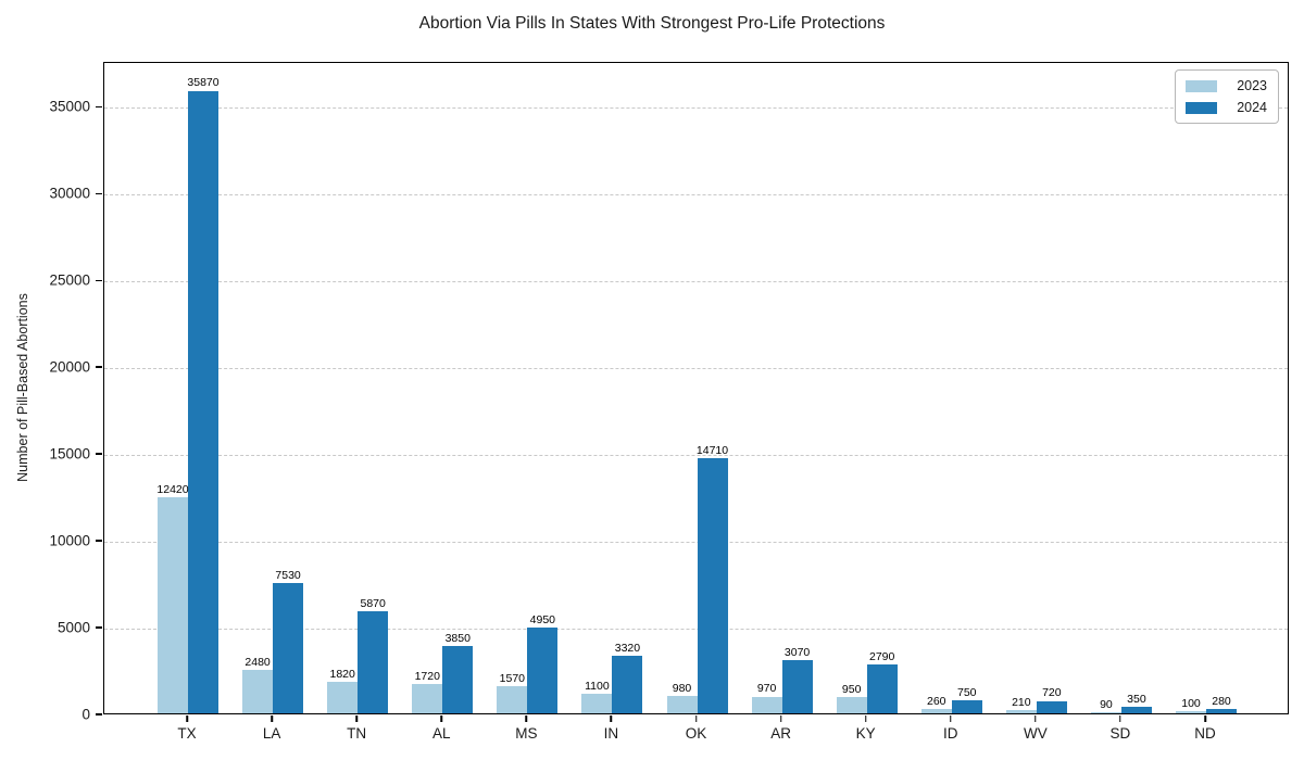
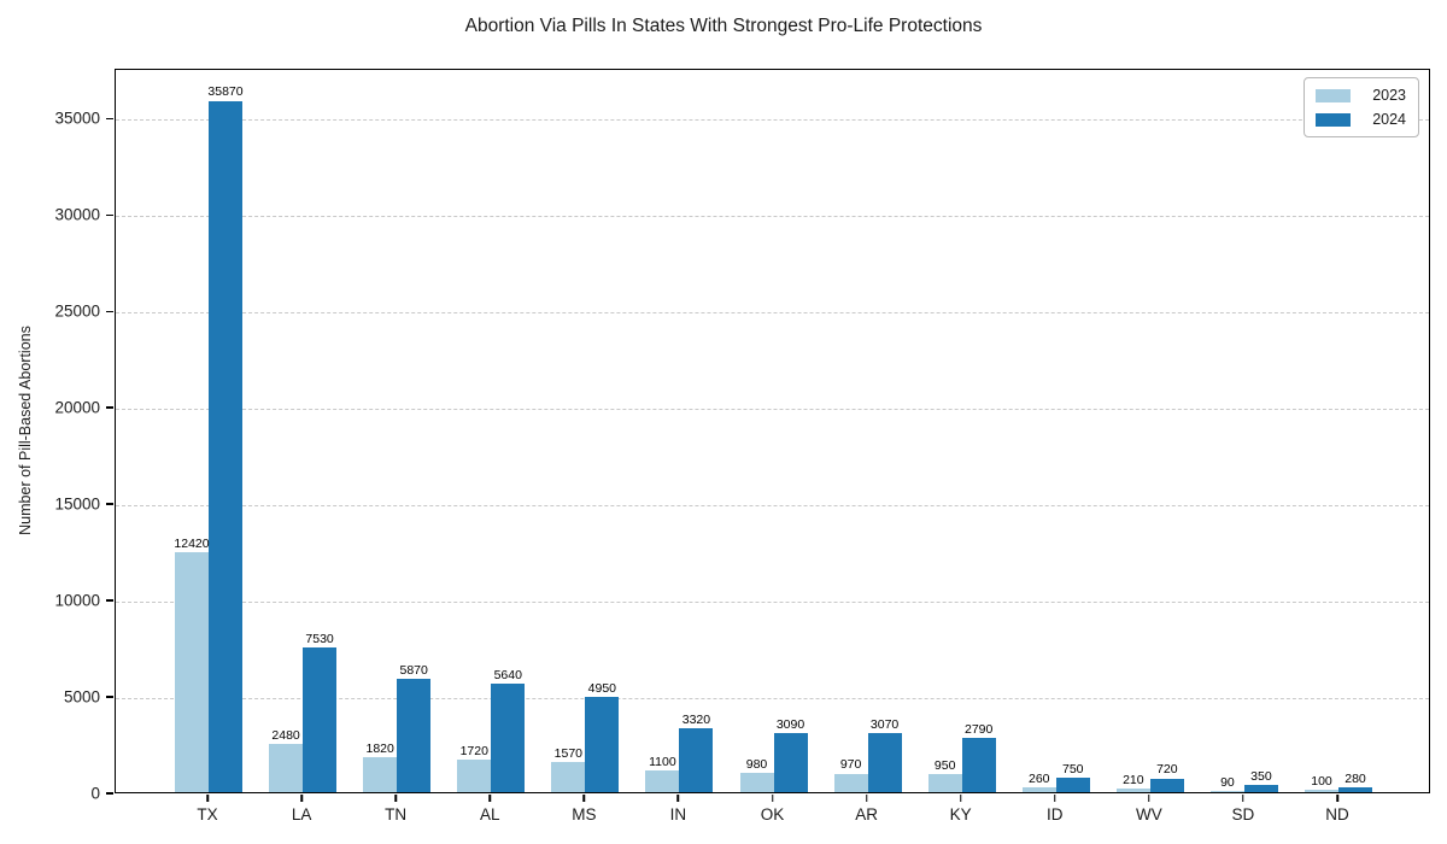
2024/AL: 3850 -> 5640
2024/OK: 14710 -> 3090
